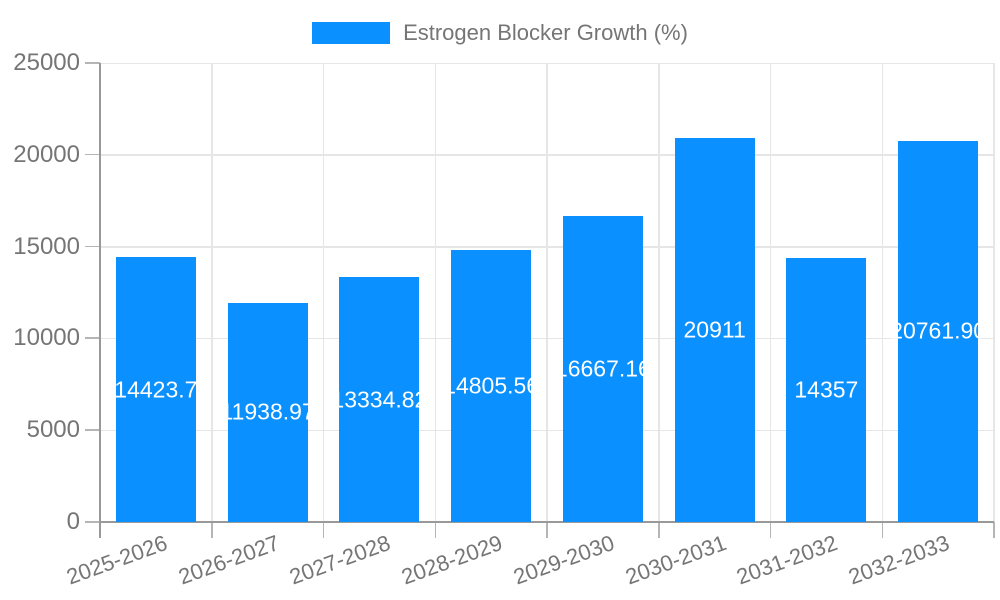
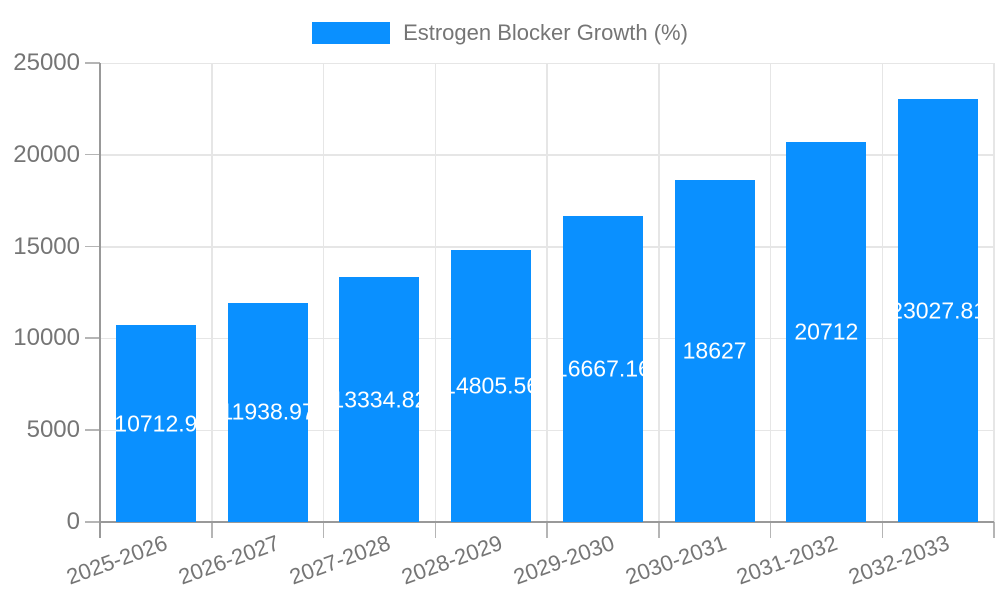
2025-2026: 14423.7 -> 10712.9
2030-2031: 20911 -> 18627
2031-2032: 14357 -> 20712
2032-2033: 20761.90 -> 23027.81
